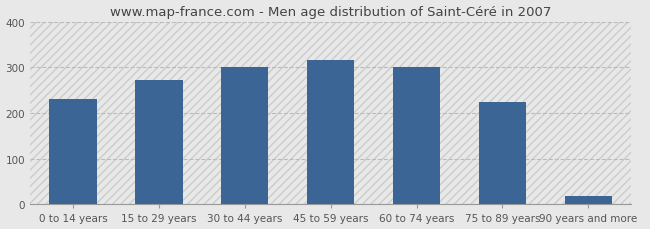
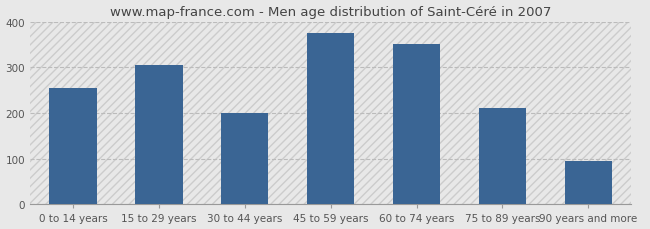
0 to 14 years: 230 -> 255
15 to 29 years: 272 -> 305
30 to 44 years: 300 -> 200
45 to 59 years: 316 -> 375
60 to 74 years: 300 -> 350
75 to 89 years: 224 -> 210
90 years and more: 18 -> 95
